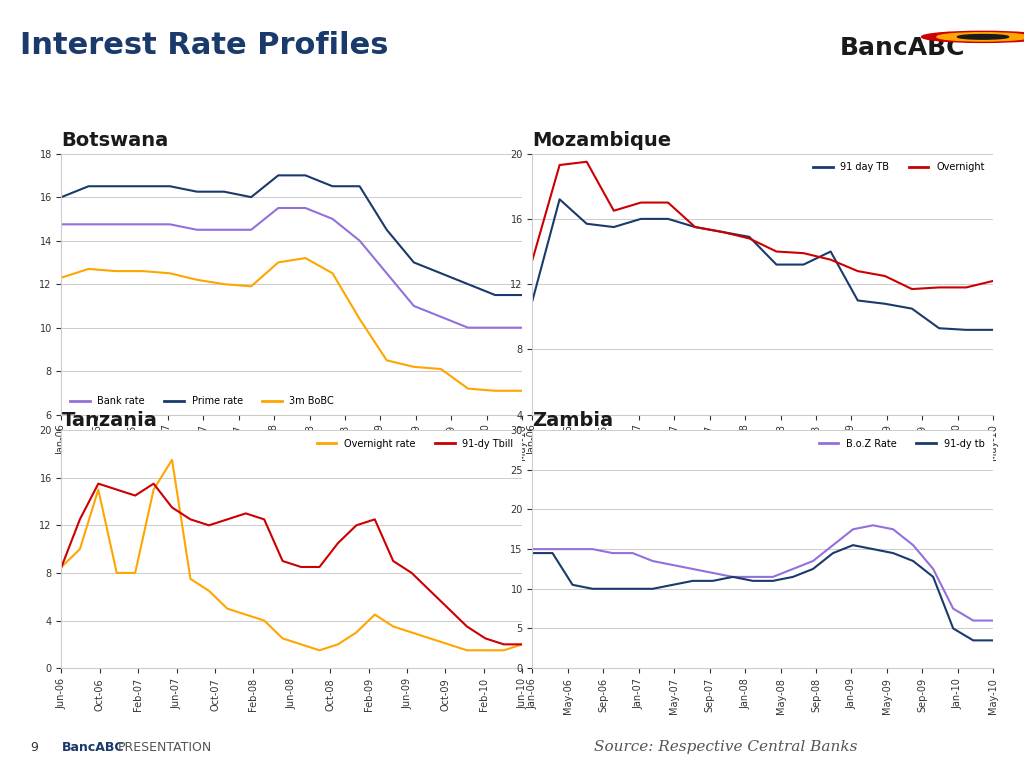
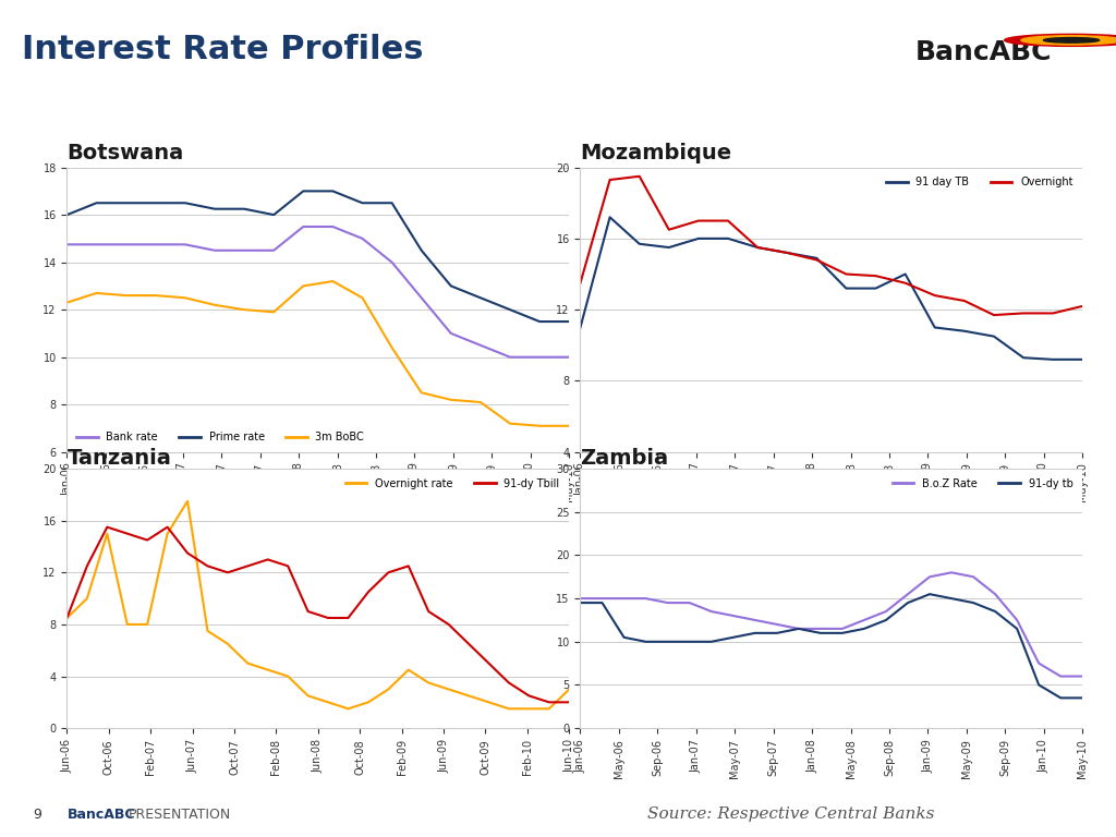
Overnight rate/Jun-10: 2.0 -> 3.0
